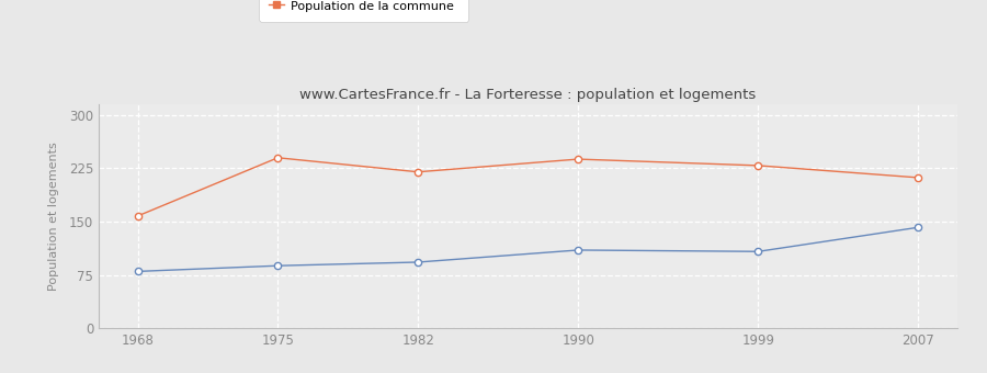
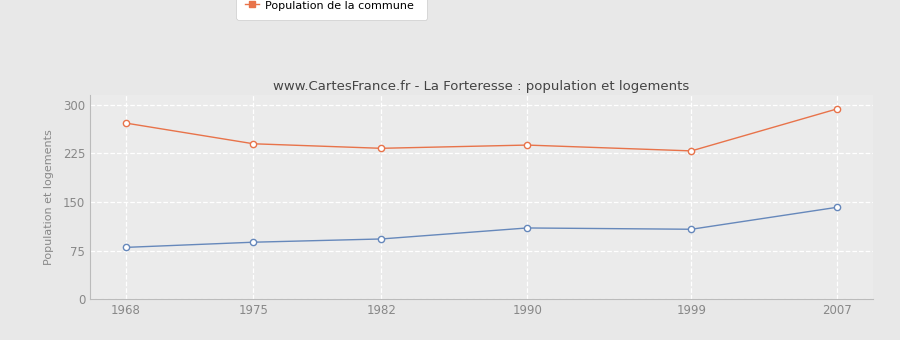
Population de la commune/1968: 158 -> 272
Population de la commune/1982: 220 -> 233
Population de la commune/2007: 212 -> 294
